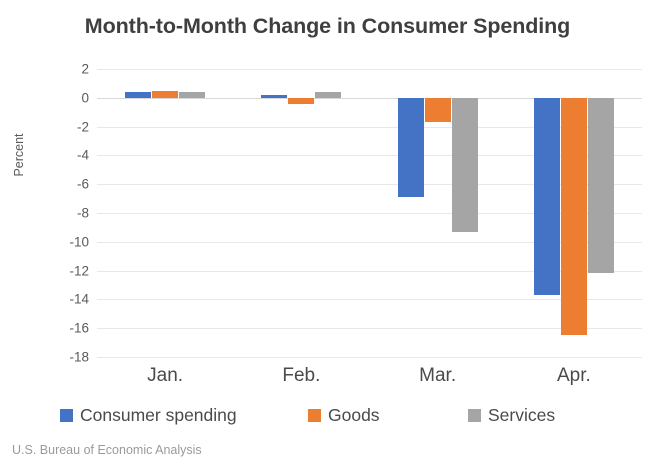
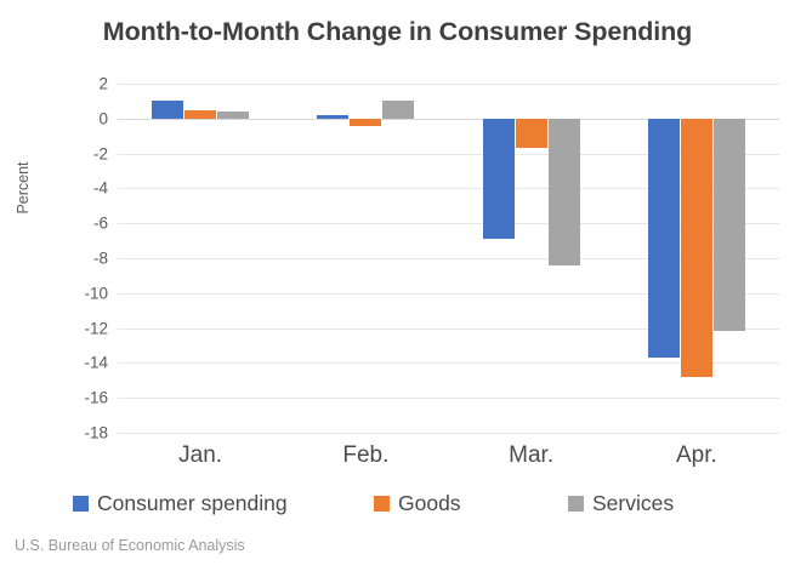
Consumer spending/Jan.: 0.4 -> 1.0
Services/Feb.: 0.4 -> 1.0
Services/Mar.: -9.3 -> -8.4
Goods/Apr.: -16.5 -> -14.8
